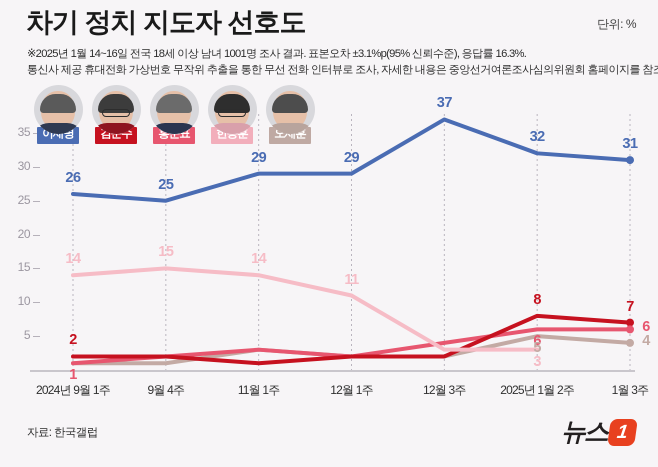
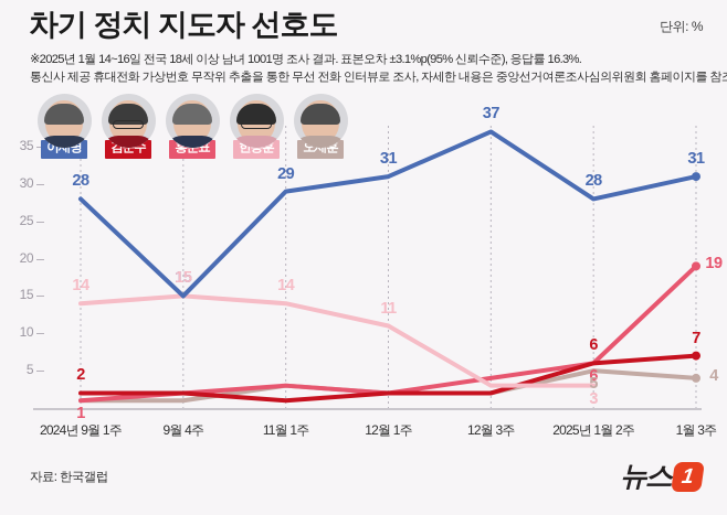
이재명/2024년 9월 1주: 26 -> 28
이재명/9월 4주: 25 -> 15
이재명/12월 1주: 29 -> 31
이재명/2025년 1월 2주: 32 -> 28
김문수/2025년 1월 2주: 8 -> 6
홍준표/1월 3주: 6 -> 19
